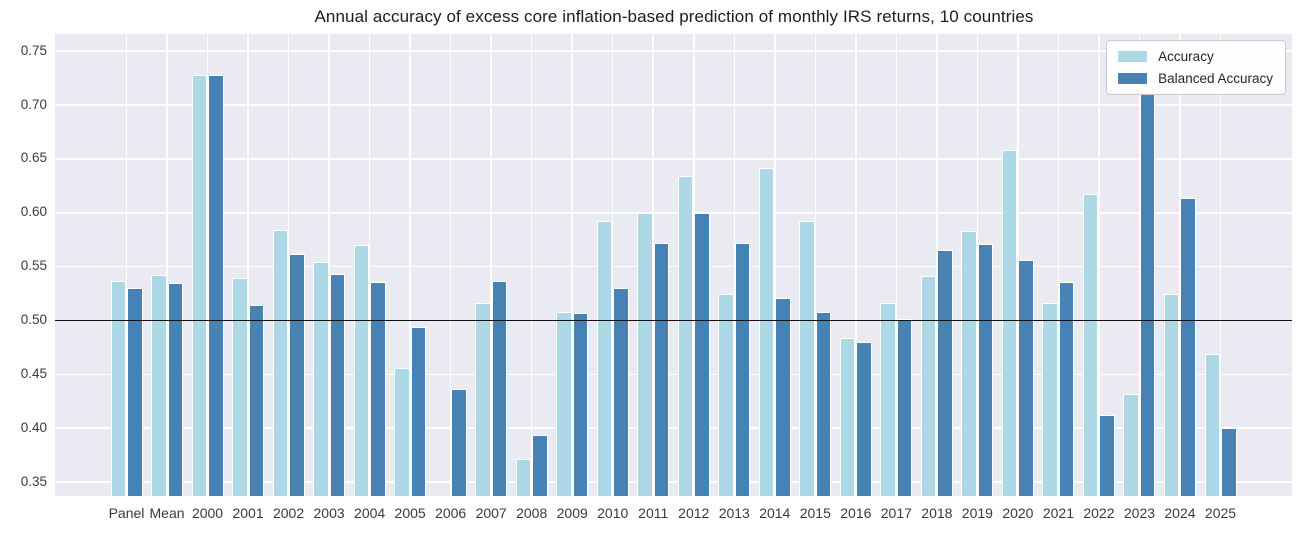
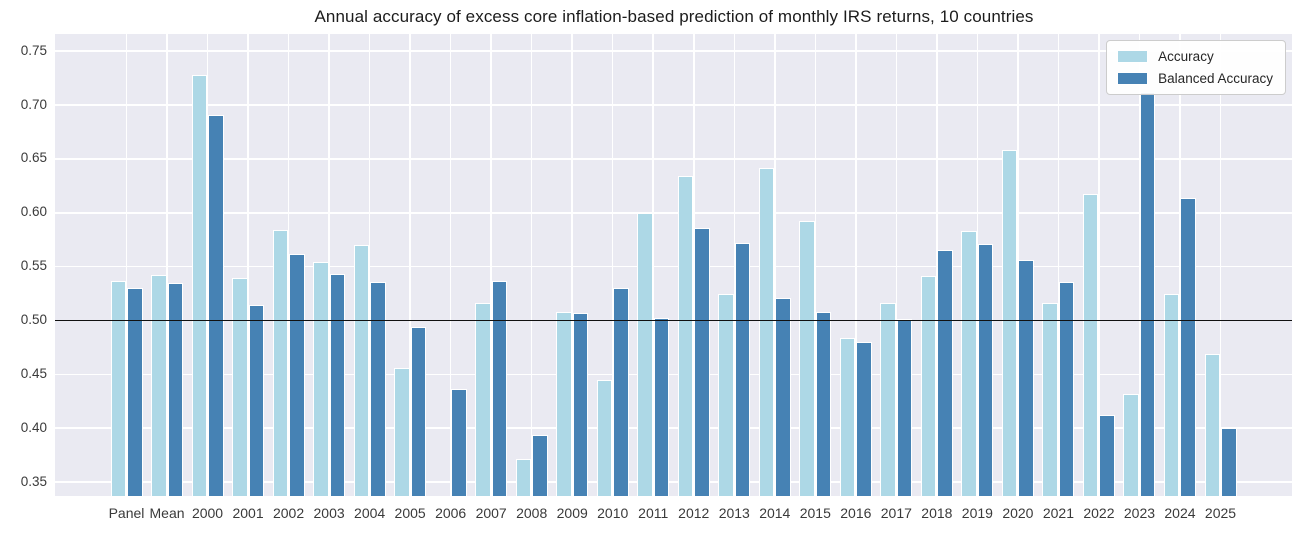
Balanced Accuracy/2000: 0.728 -> 0.691
Accuracy/2010: 0.592 -> 0.445
Balanced Accuracy/2011: 0.572 -> 0.502
Balanced Accuracy/2012: 0.600 -> 0.586
